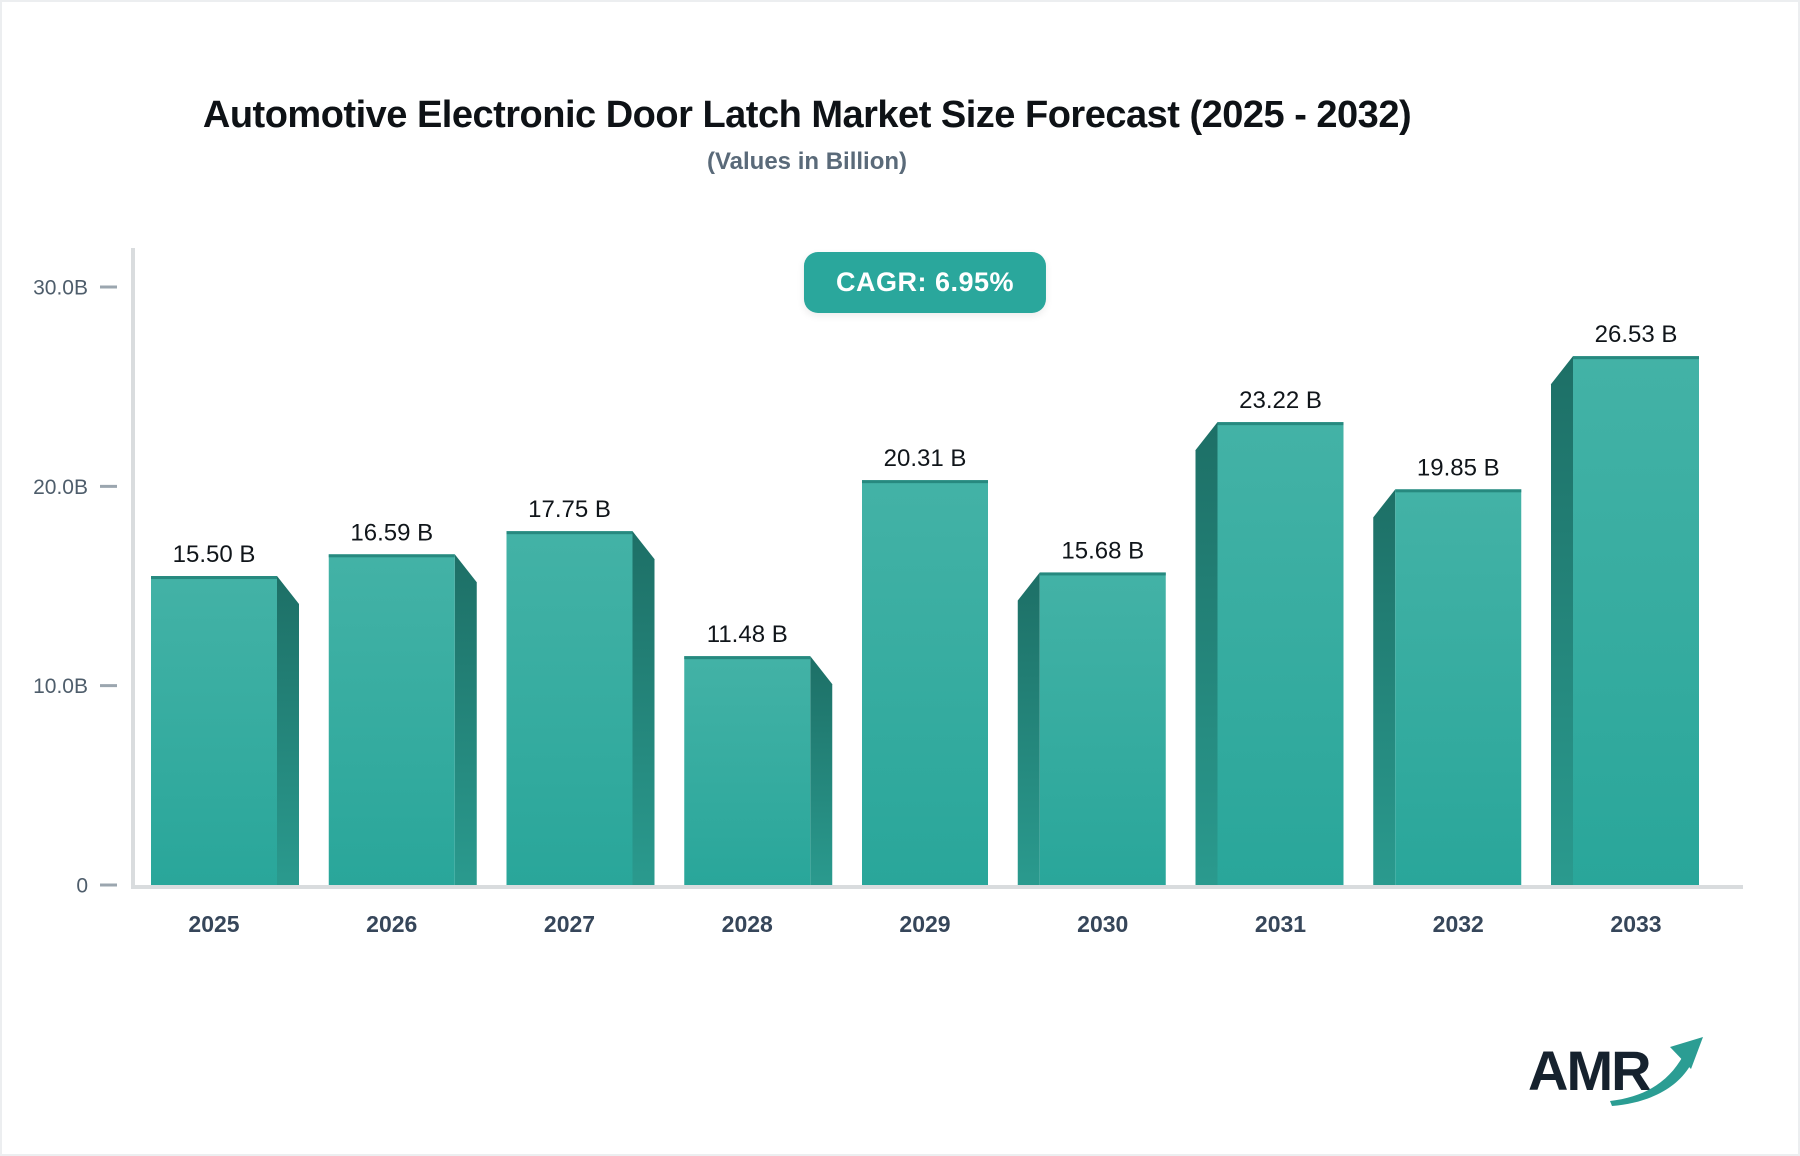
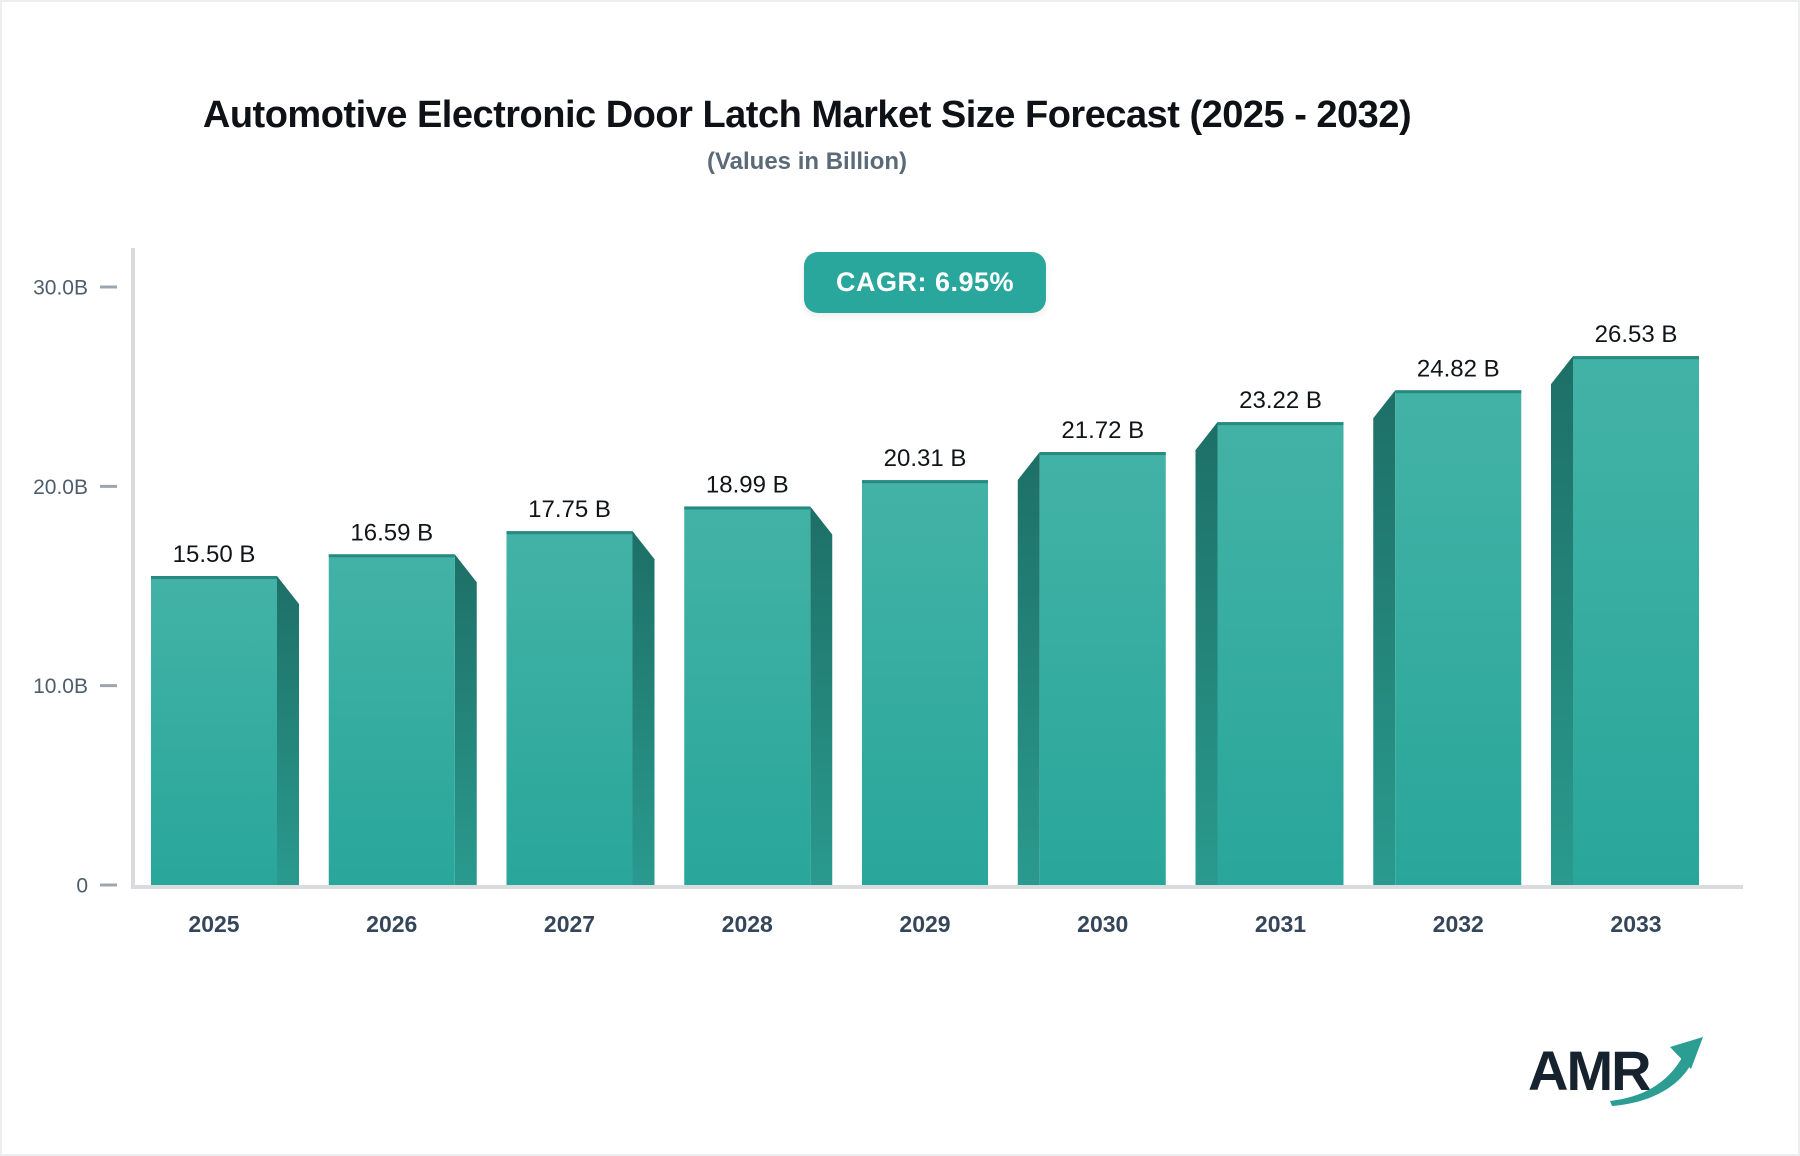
2028: 11.48 -> 18.99
2030: 15.68 -> 21.72
2032: 19.85 -> 24.82
